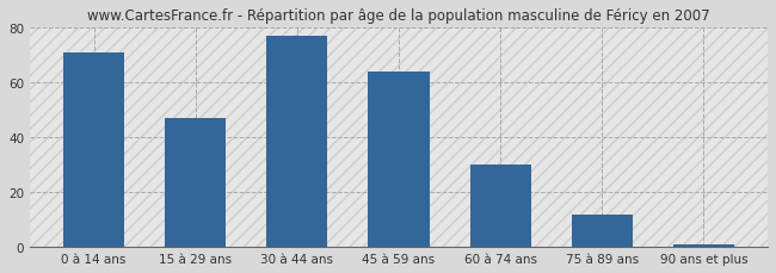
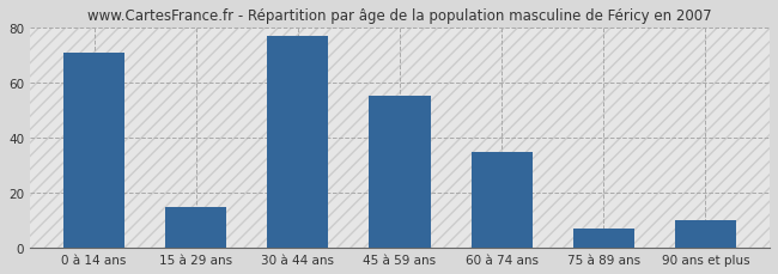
15 à 29 ans: 47 -> 15
45 à 59 ans: 64 -> 55
60 à 74 ans: 30 -> 35
75 à 89 ans: 12 -> 7
90 ans et plus: 1 -> 10
